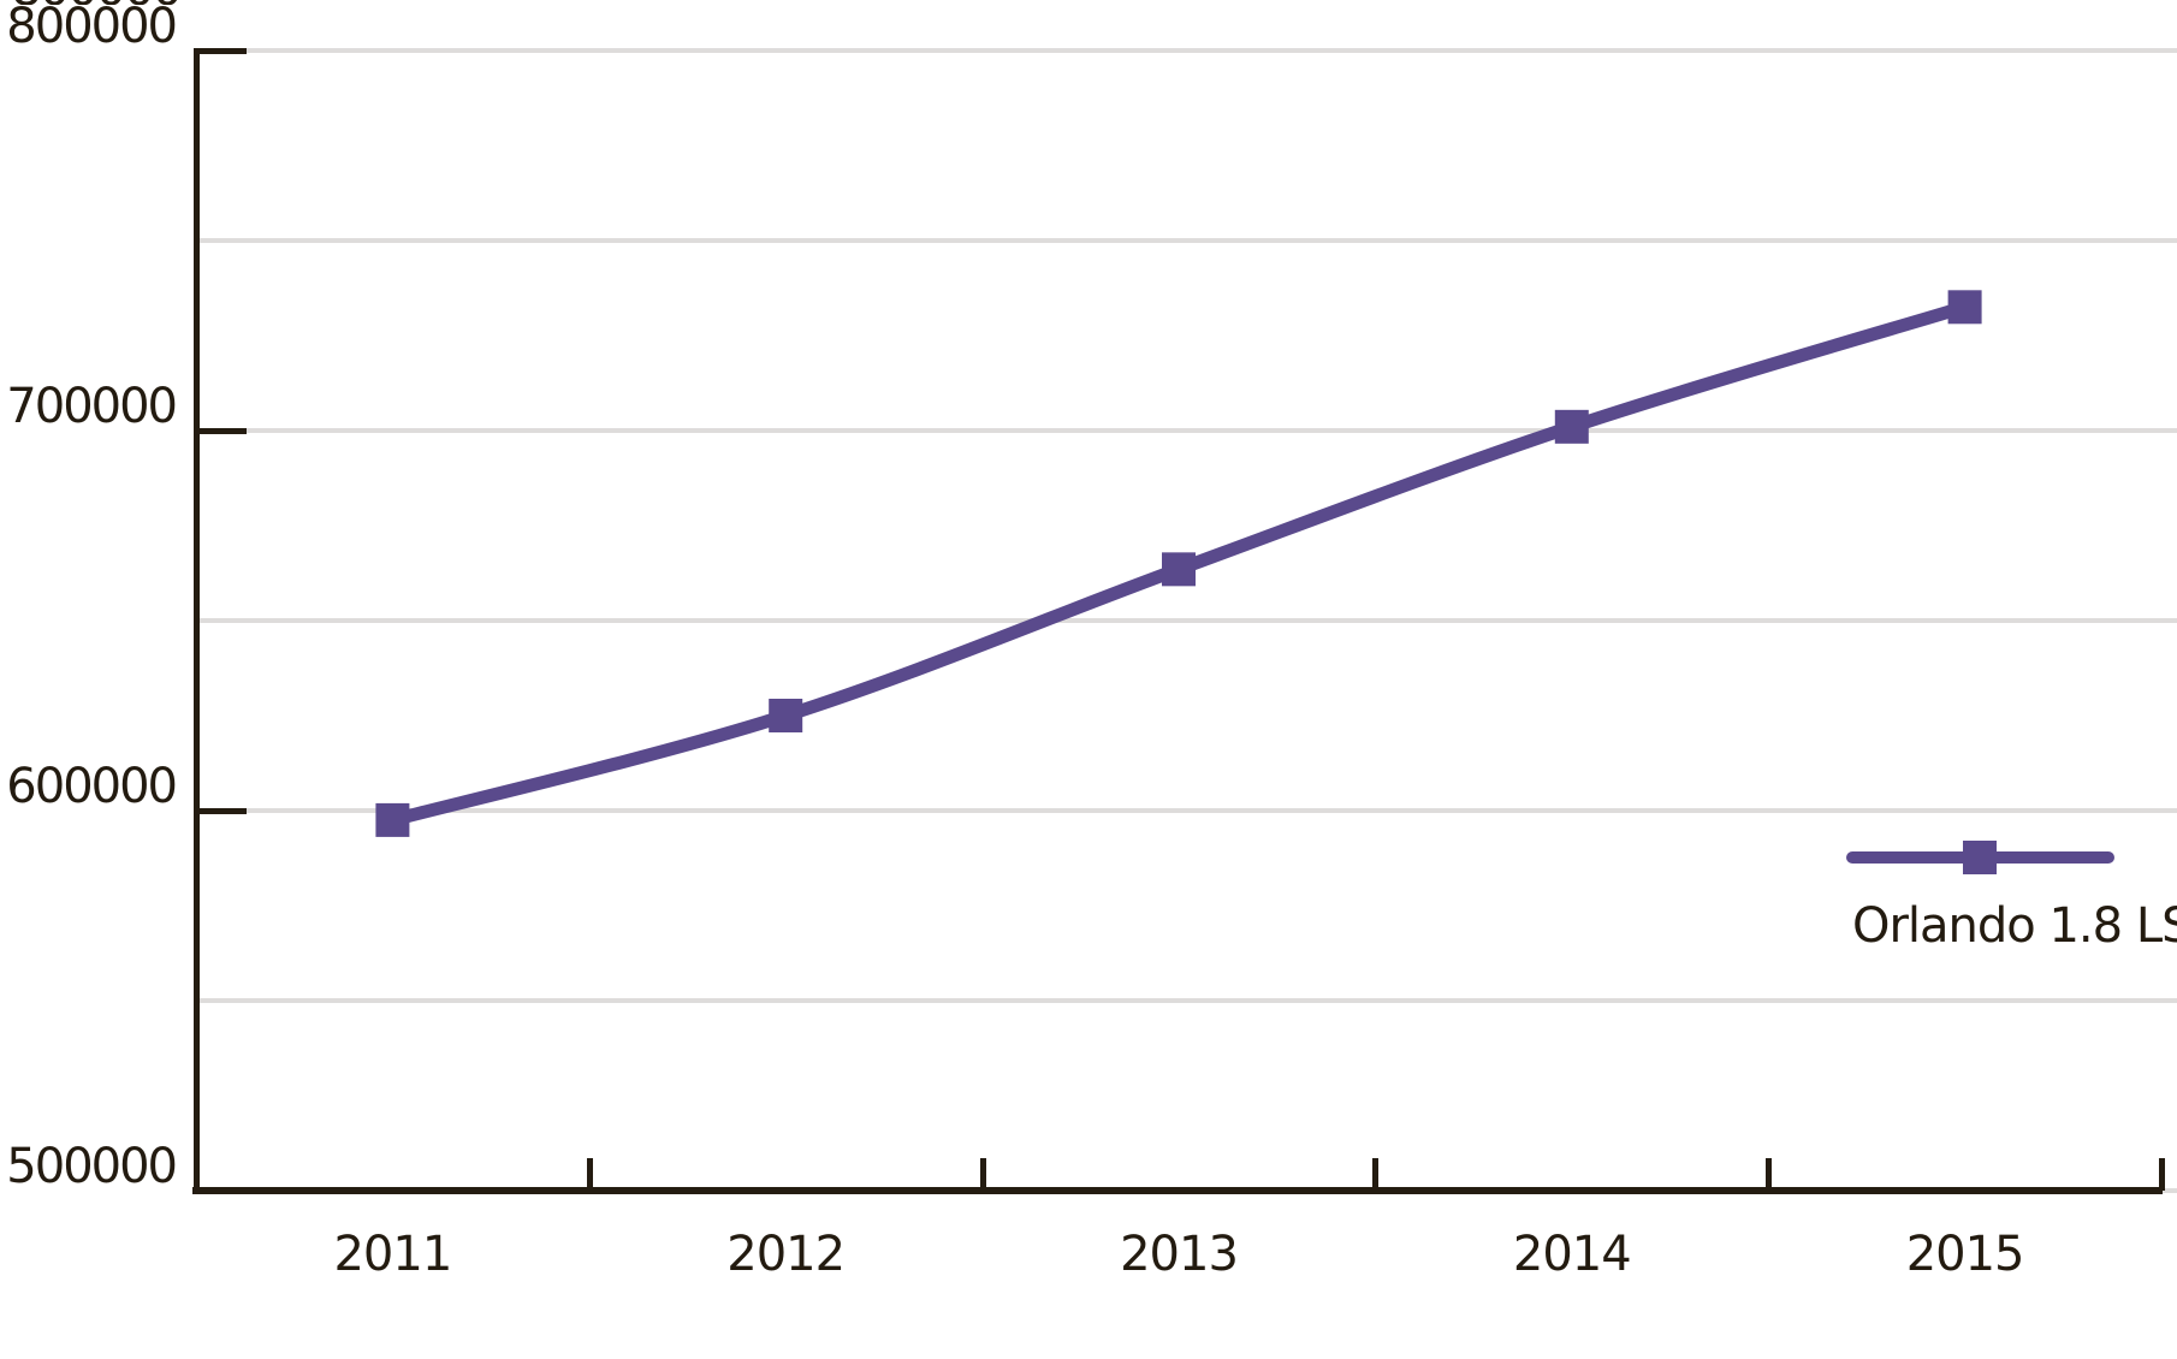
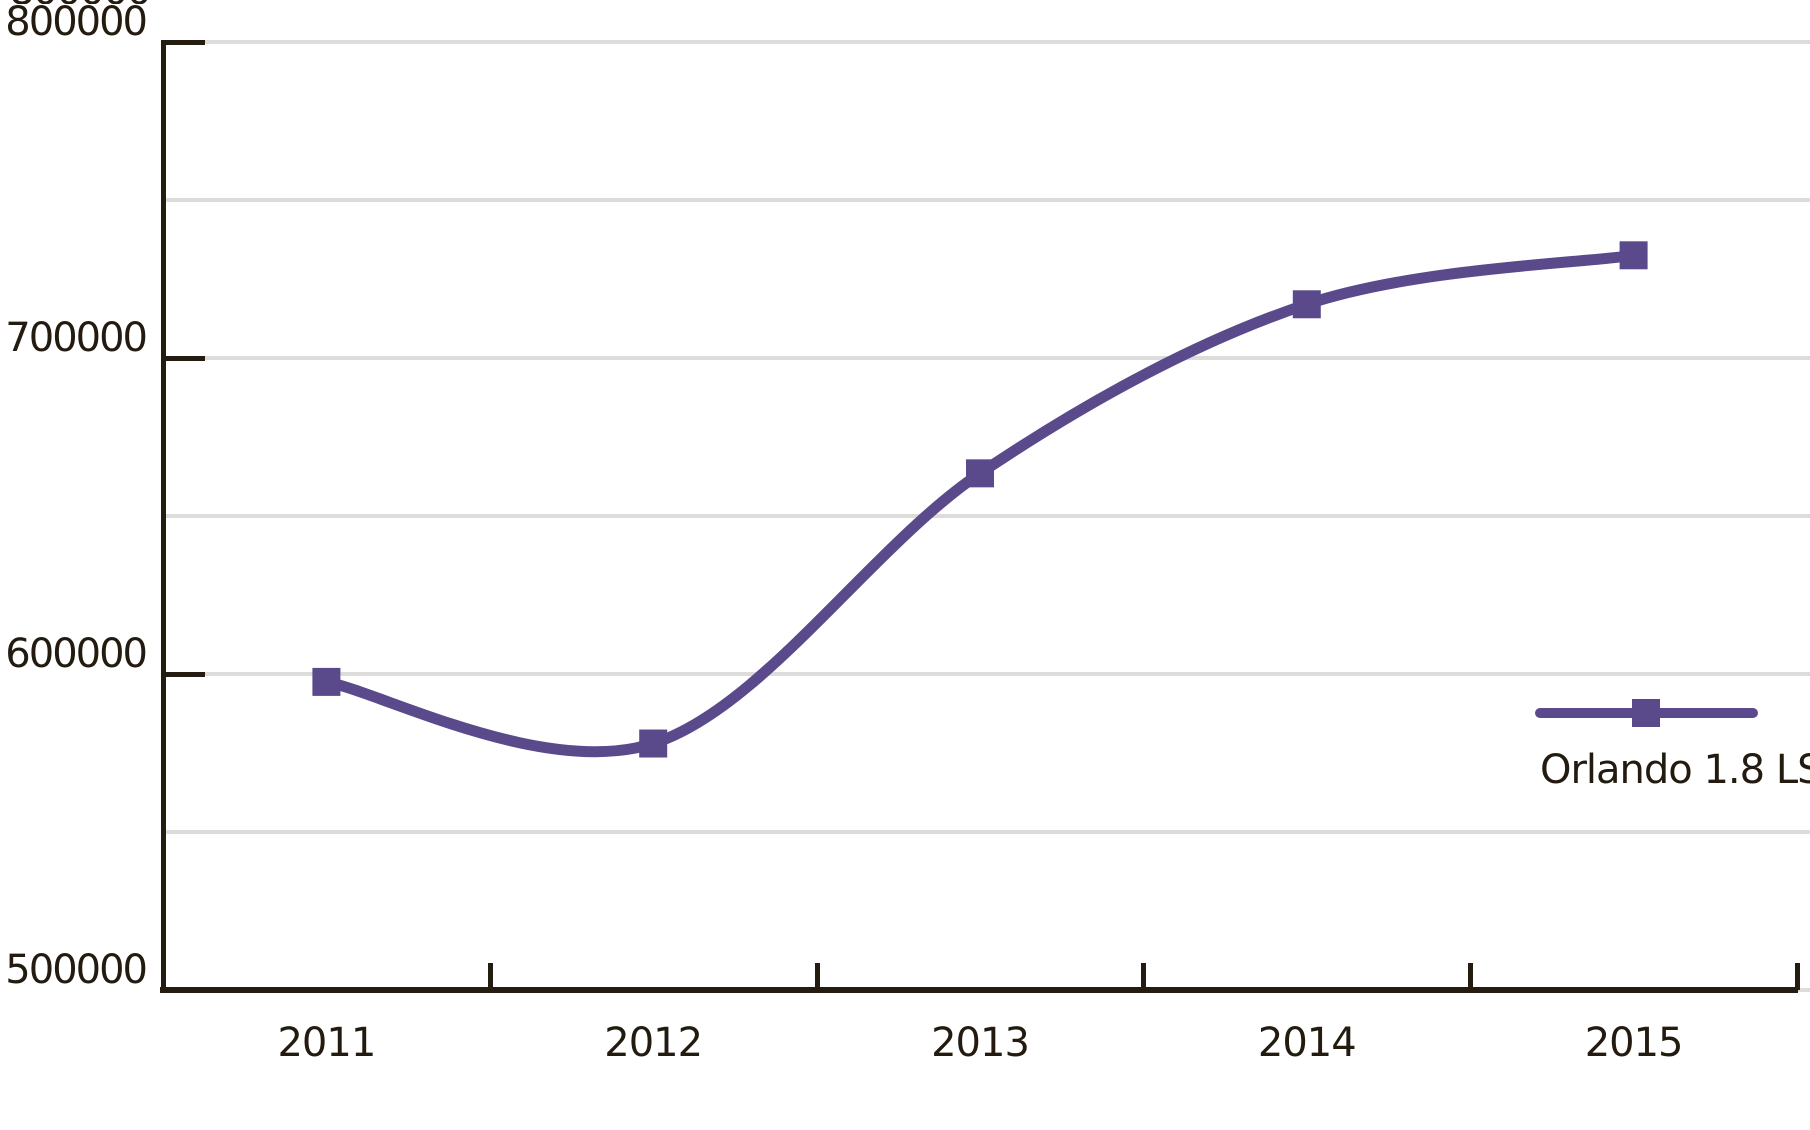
2012: 625000 -> 578000
2014: 701000 -> 717000
